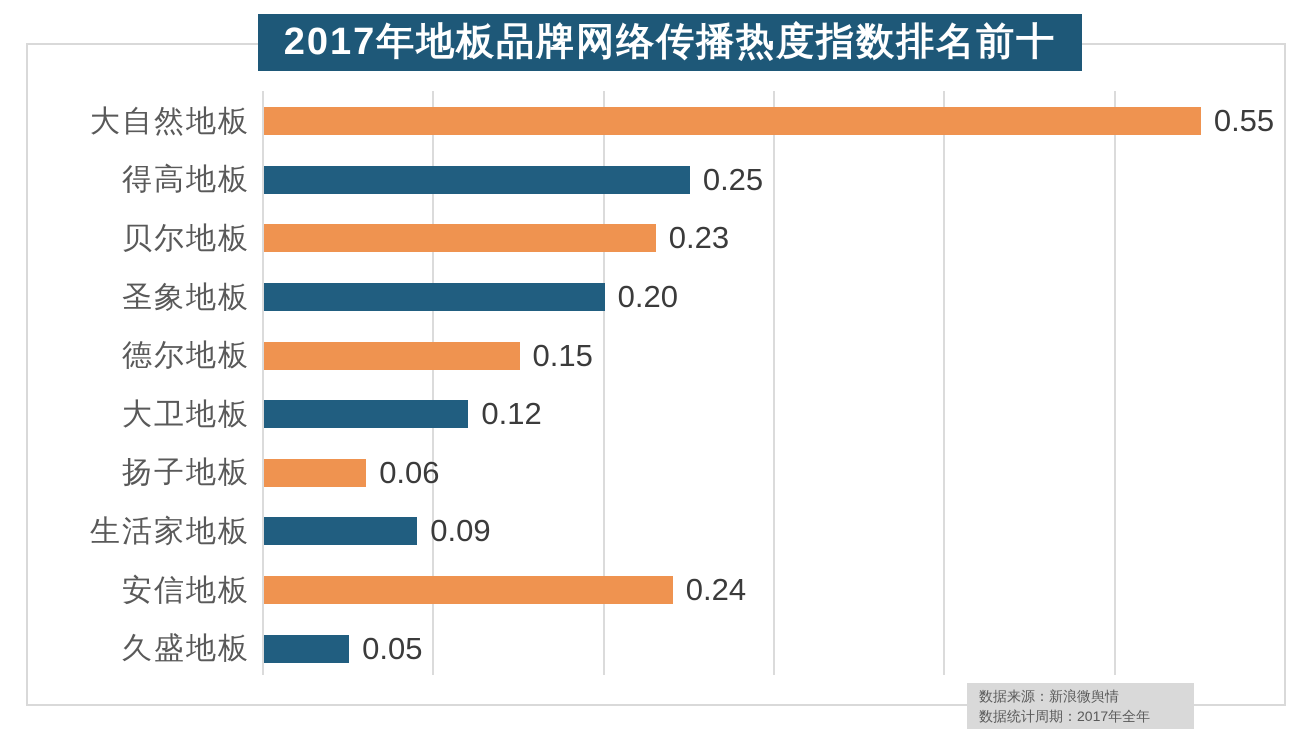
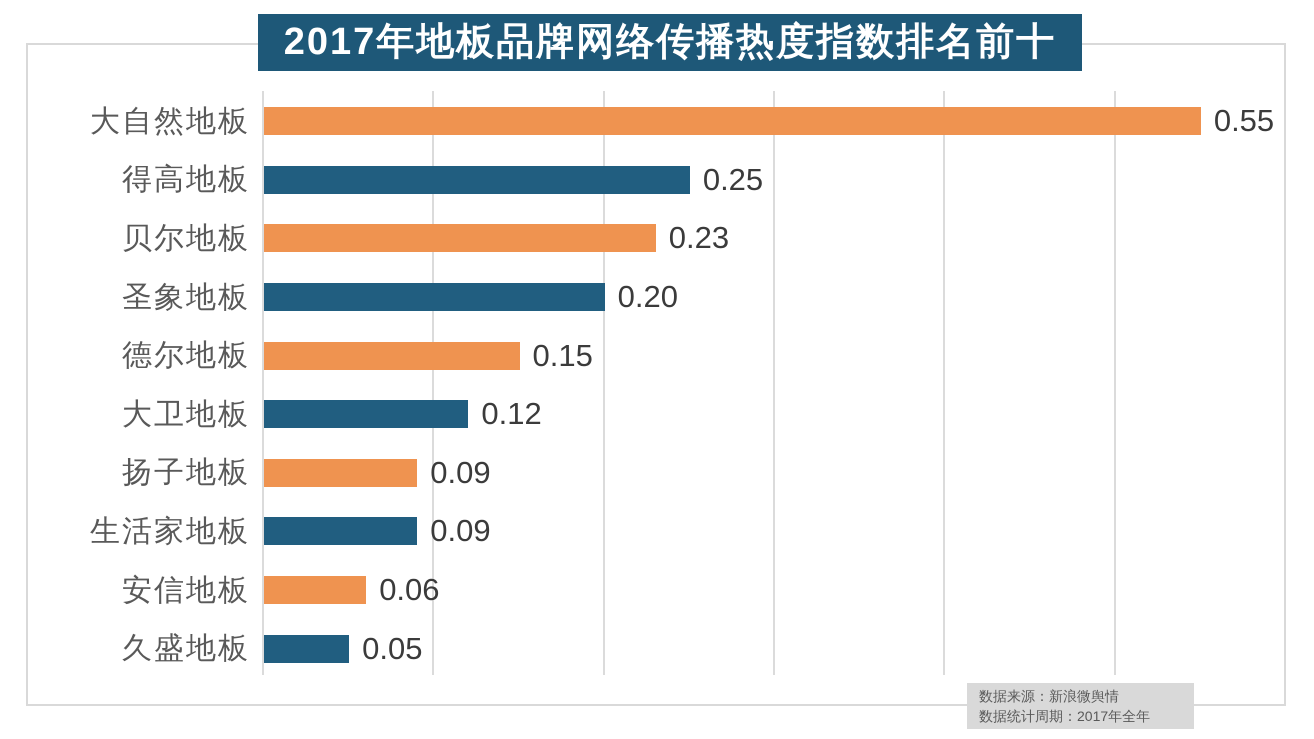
扬子地板: 0.06 -> 0.09
安信地板: 0.24 -> 0.06
